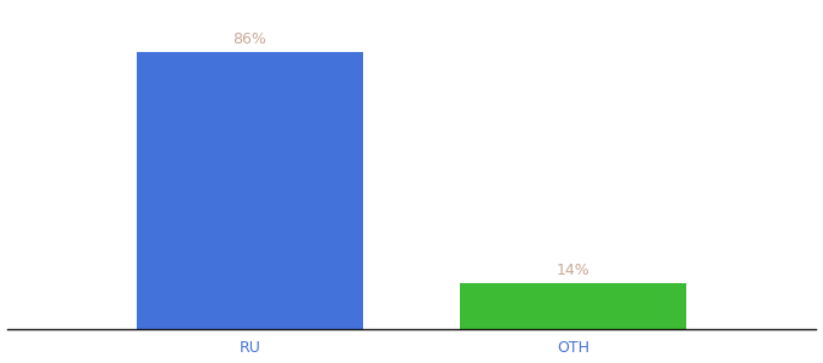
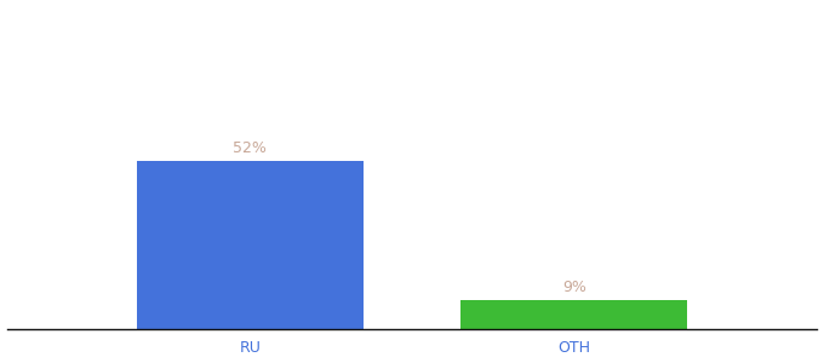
RU: 86% -> 52%
OTH: 14% -> 9%
